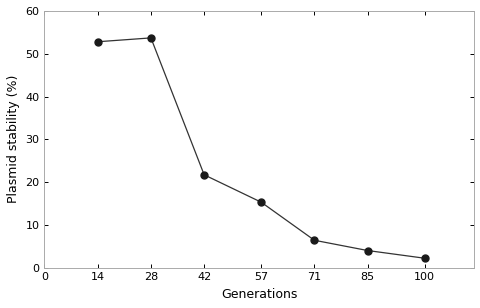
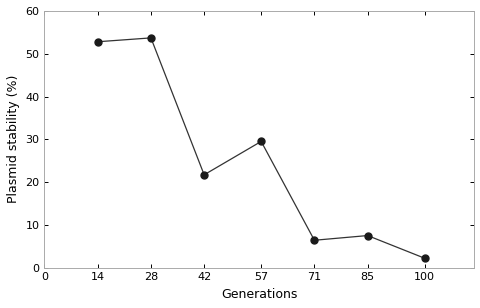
57: 15.3 -> 29.5
85: 4.0 -> 7.5
